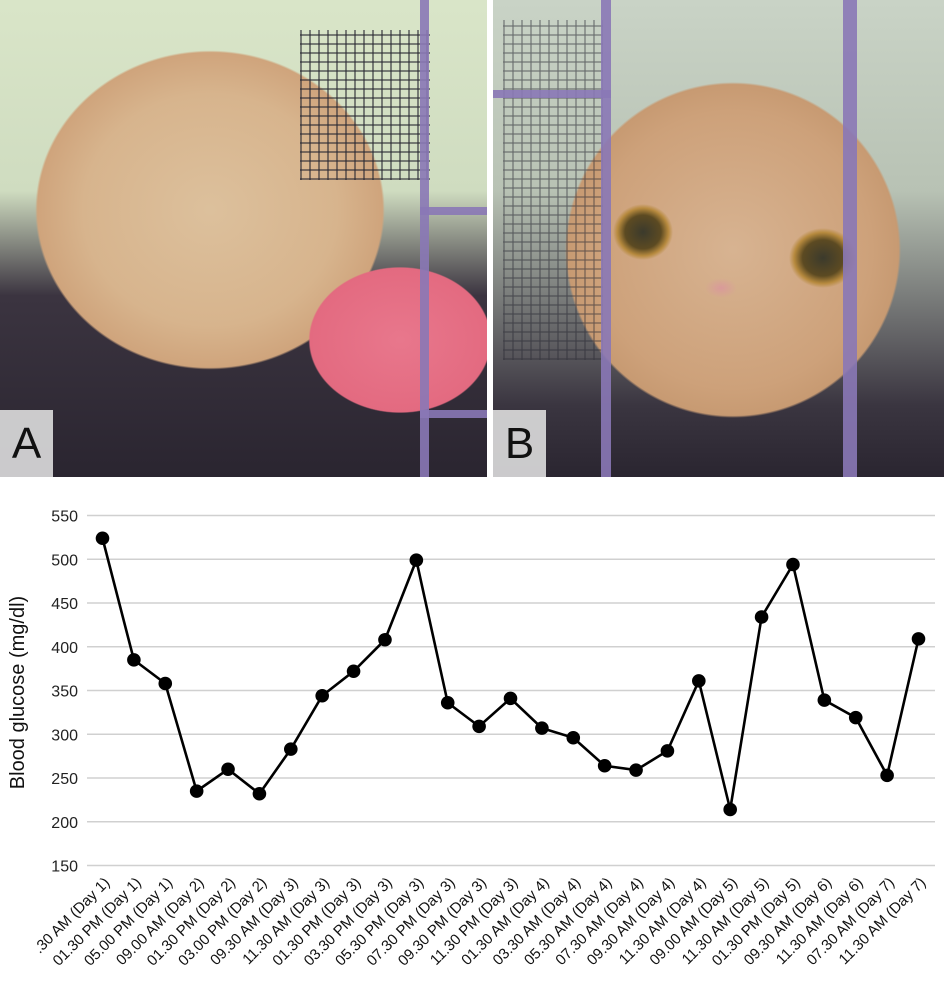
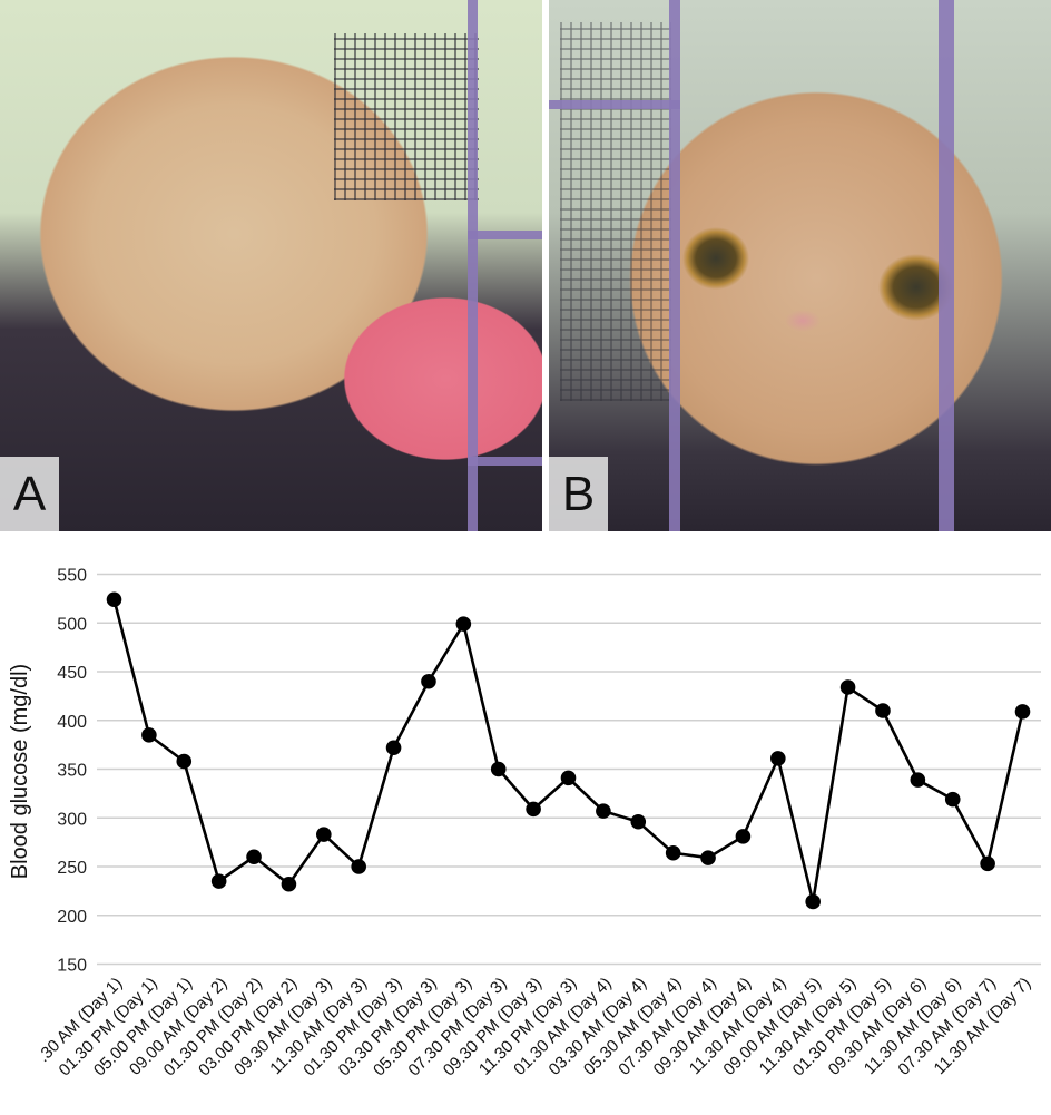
11.30 AM (Day 3): 340 -> 250
03.30 PM (Day 3): 410 -> 440
07.30 PM (Day 3): 340 -> 350
01.30 PM (Day 5): 490 -> 410
